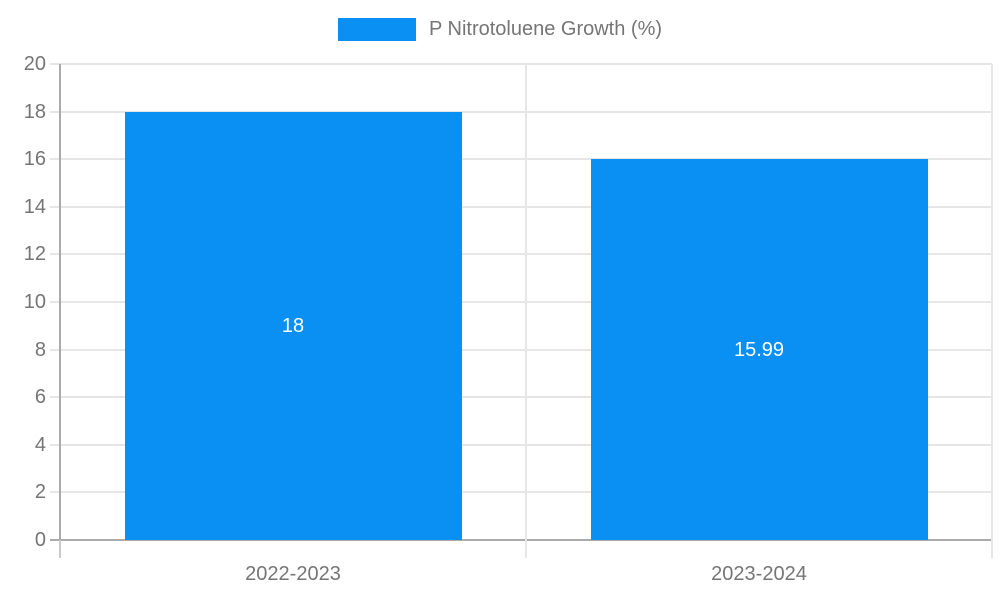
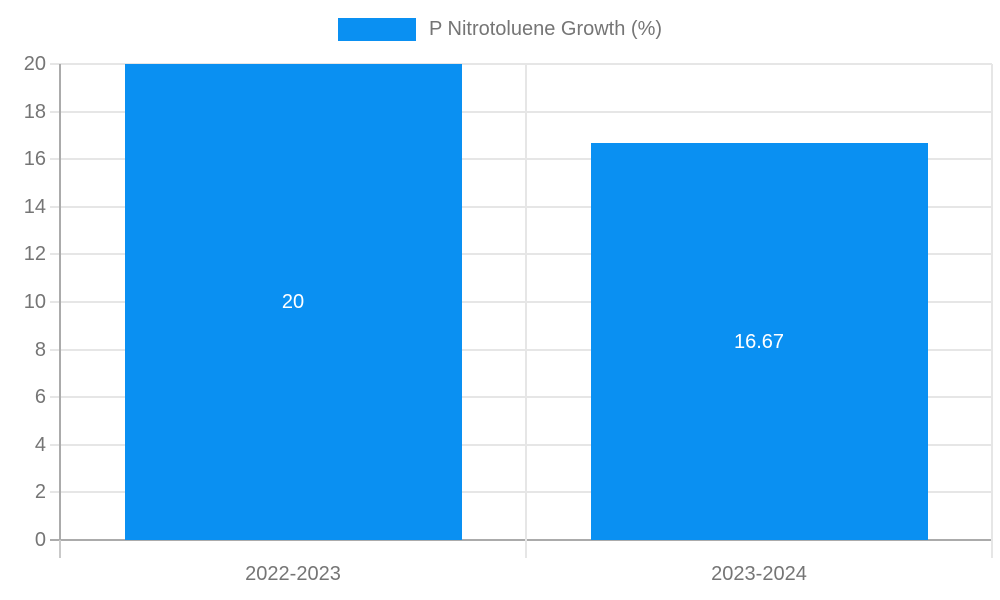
2022-2023: 18 -> 20
2023-2024: 15.99 -> 16.67
